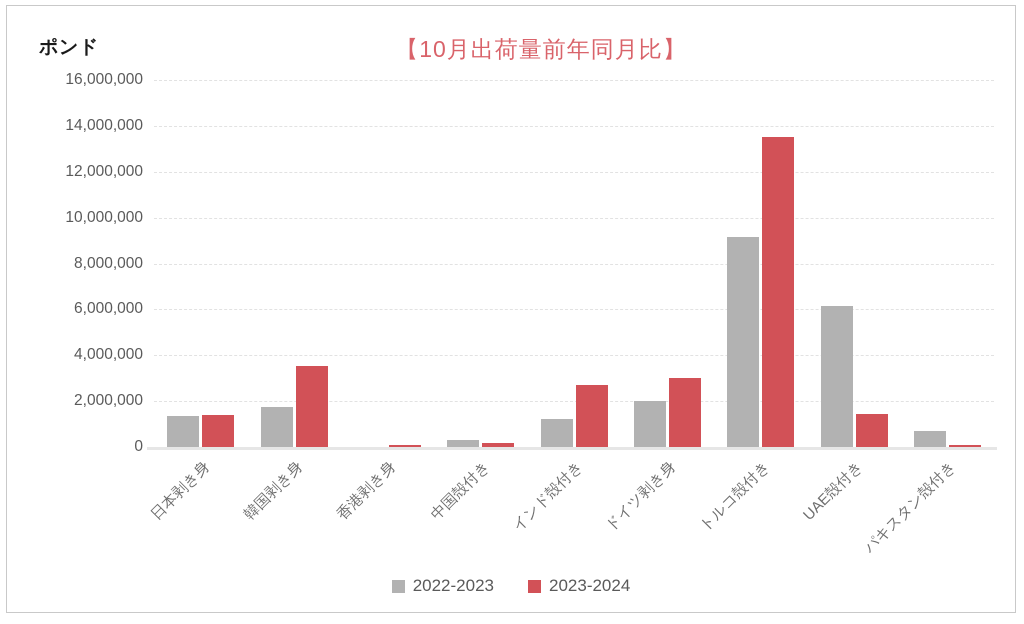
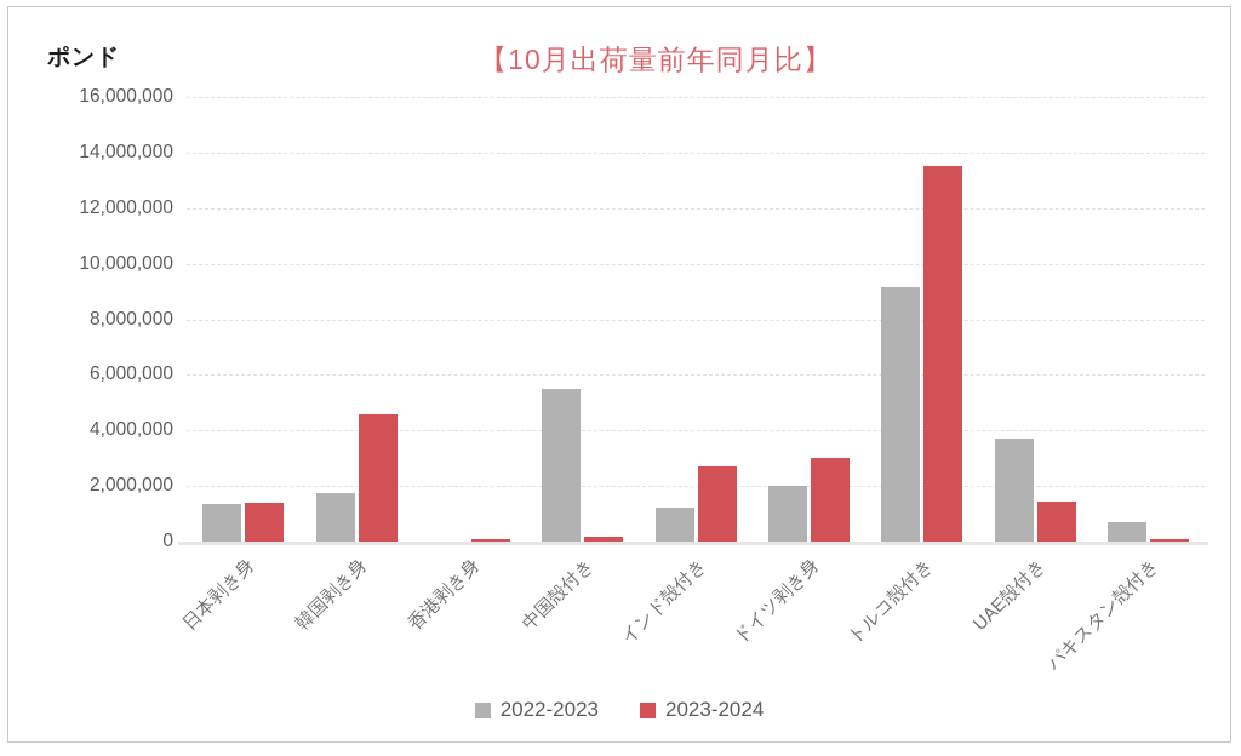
2023-2024/韓国剥き身: 3600000 -> 4600000
2022-2023/中国殻付き: 300000 -> 5500000
2022-2023/UAE殻付き: 6200000 -> 3700000
